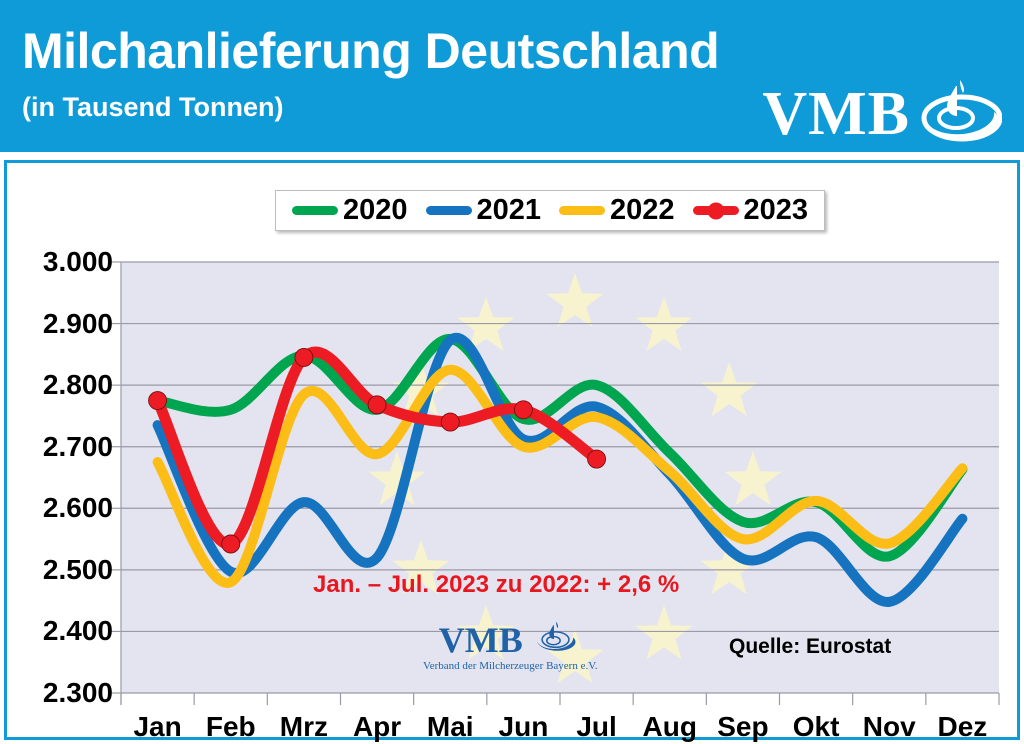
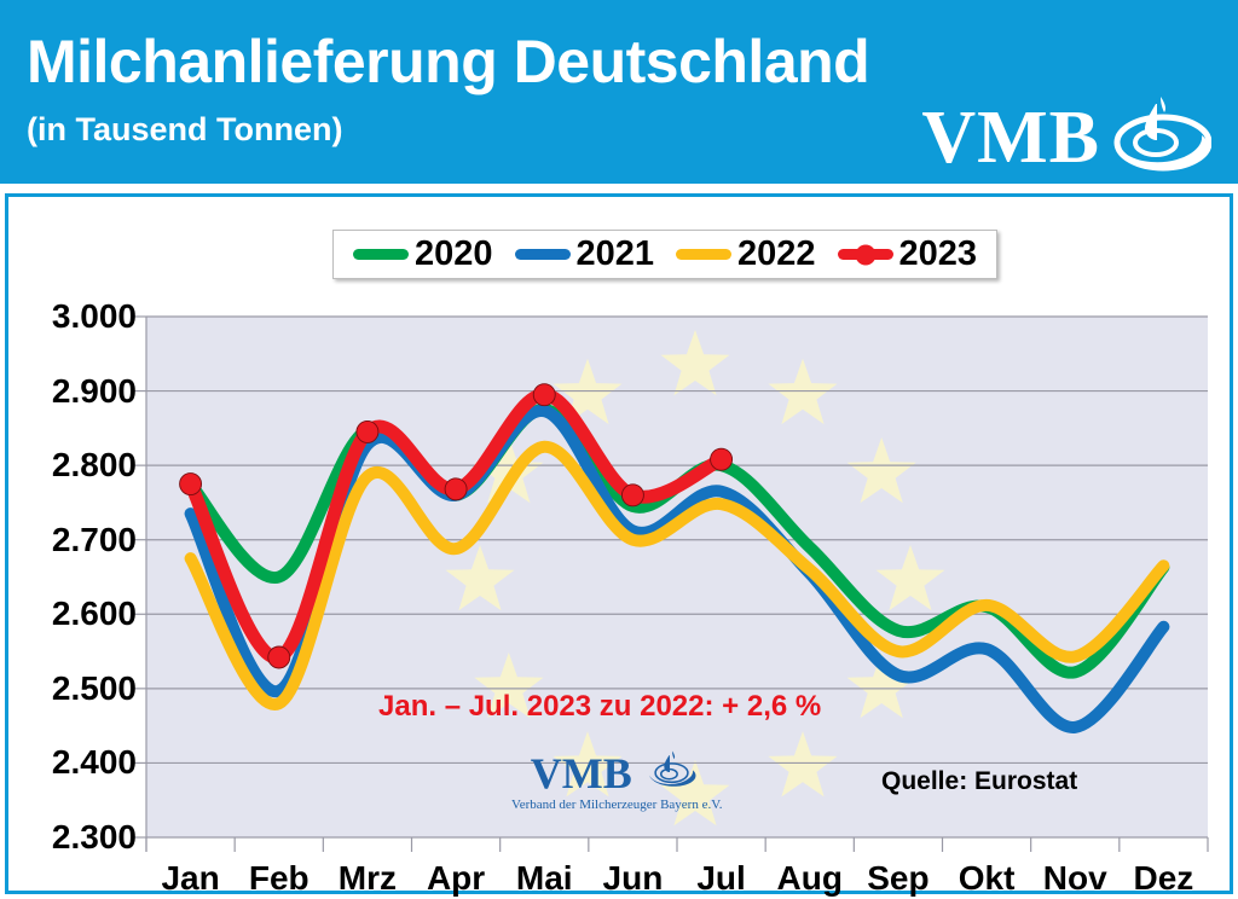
2020/Feb: 2760 -> 2650
2021/Mrz: 2610 -> 2830
2021/Apr: 2520 -> 2760
2023/Mai: 2740 -> 2900
2023/Jul: 2680 -> 2810
